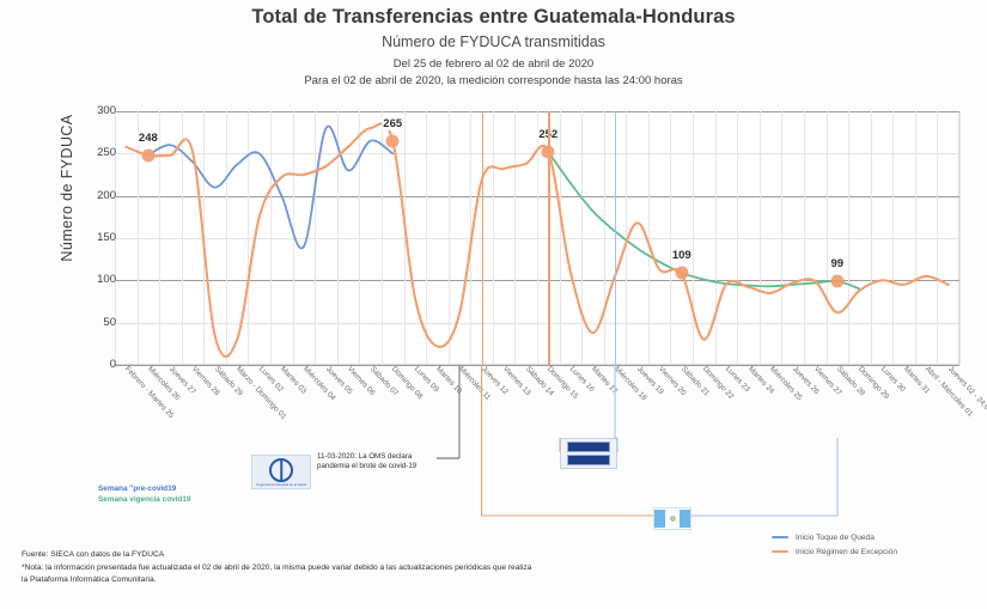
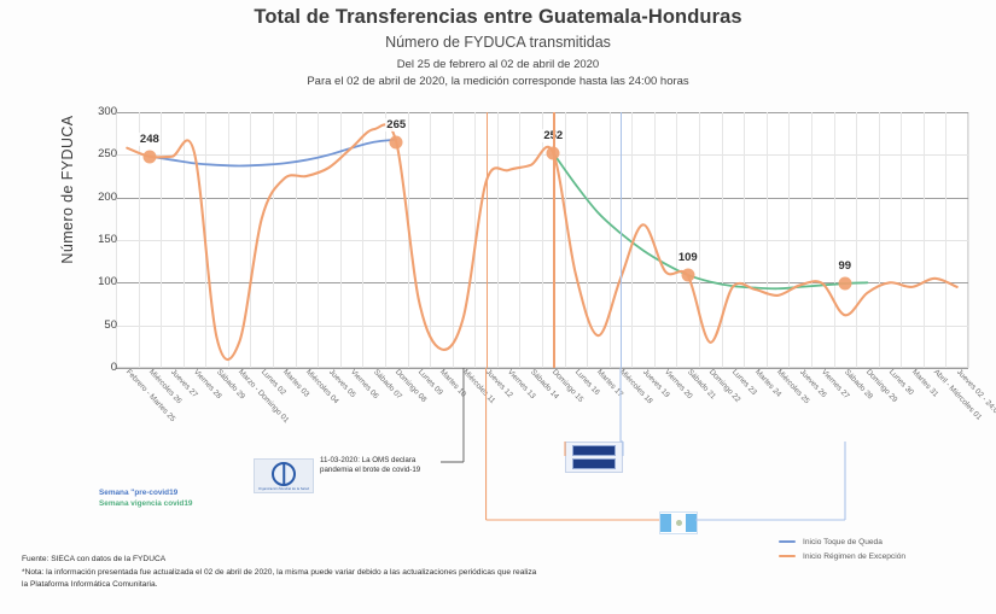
Semana "pre-covid19/Jueves 27: 260 -> 240
Semana "pre-covid19/Sábado 29: 210 -> 240
Semana "pre-covid19/Lunes 02: 250 -> 240
Semana "pre-covid19/Martes 03: 200 -> 240
Semana "pre-covid19/Miércoles 04: 140 -> 240
Semana "pre-covid19/Jueves 05: 280 -> 250
Semana "pre-covid19/Viernes 06: 230 -> 260
Semana "pre-covid19/Domingo 08: 250 -> 270
Semana vigencia covid19/Domingo 29: 90 -> 100
